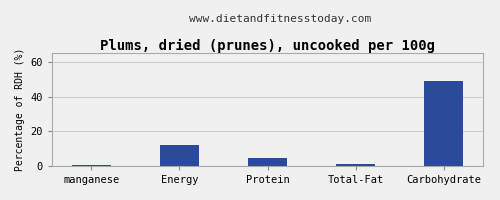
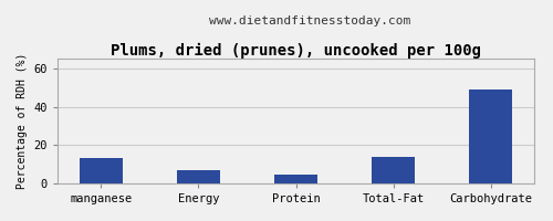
manganese: 0 -> 13
Energy: 12 -> 7
Total-Fat: 1 -> 14
